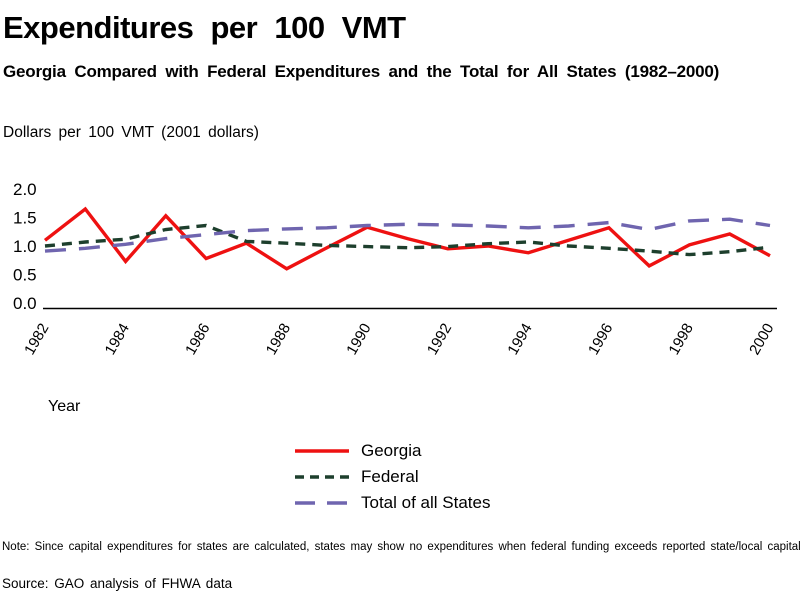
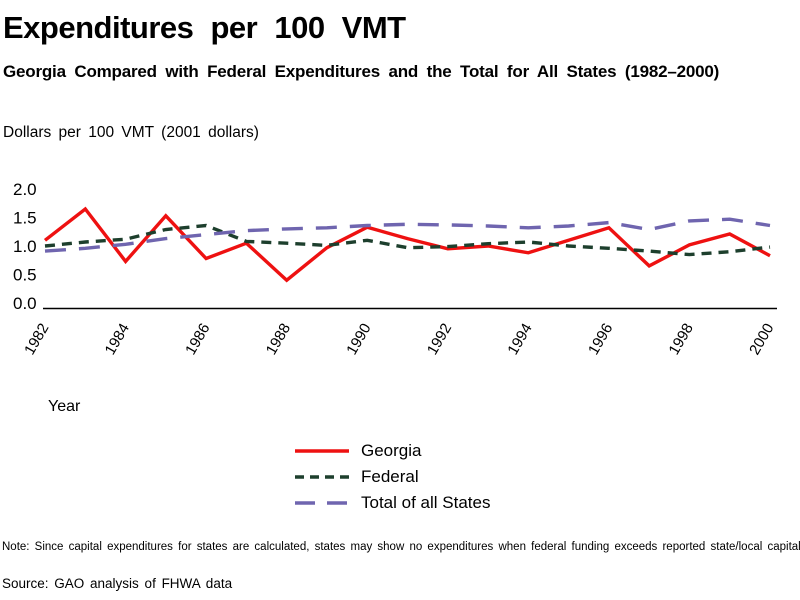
Georgia/1988: 0.6 -> 0.4
Federal/1990: 1.0 -> 1.1
